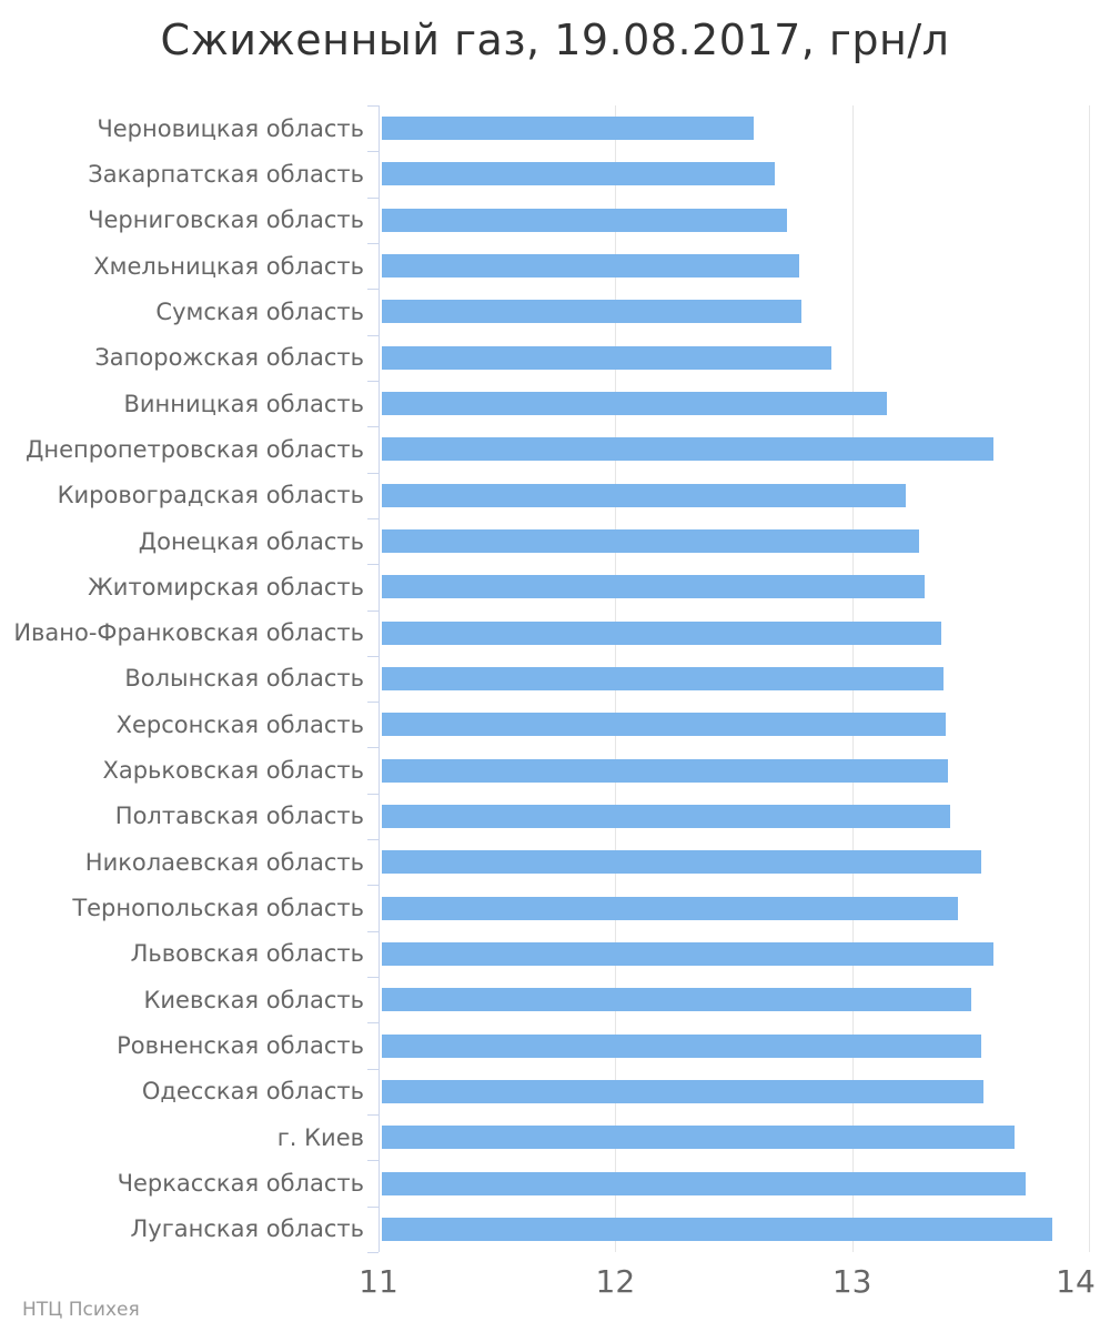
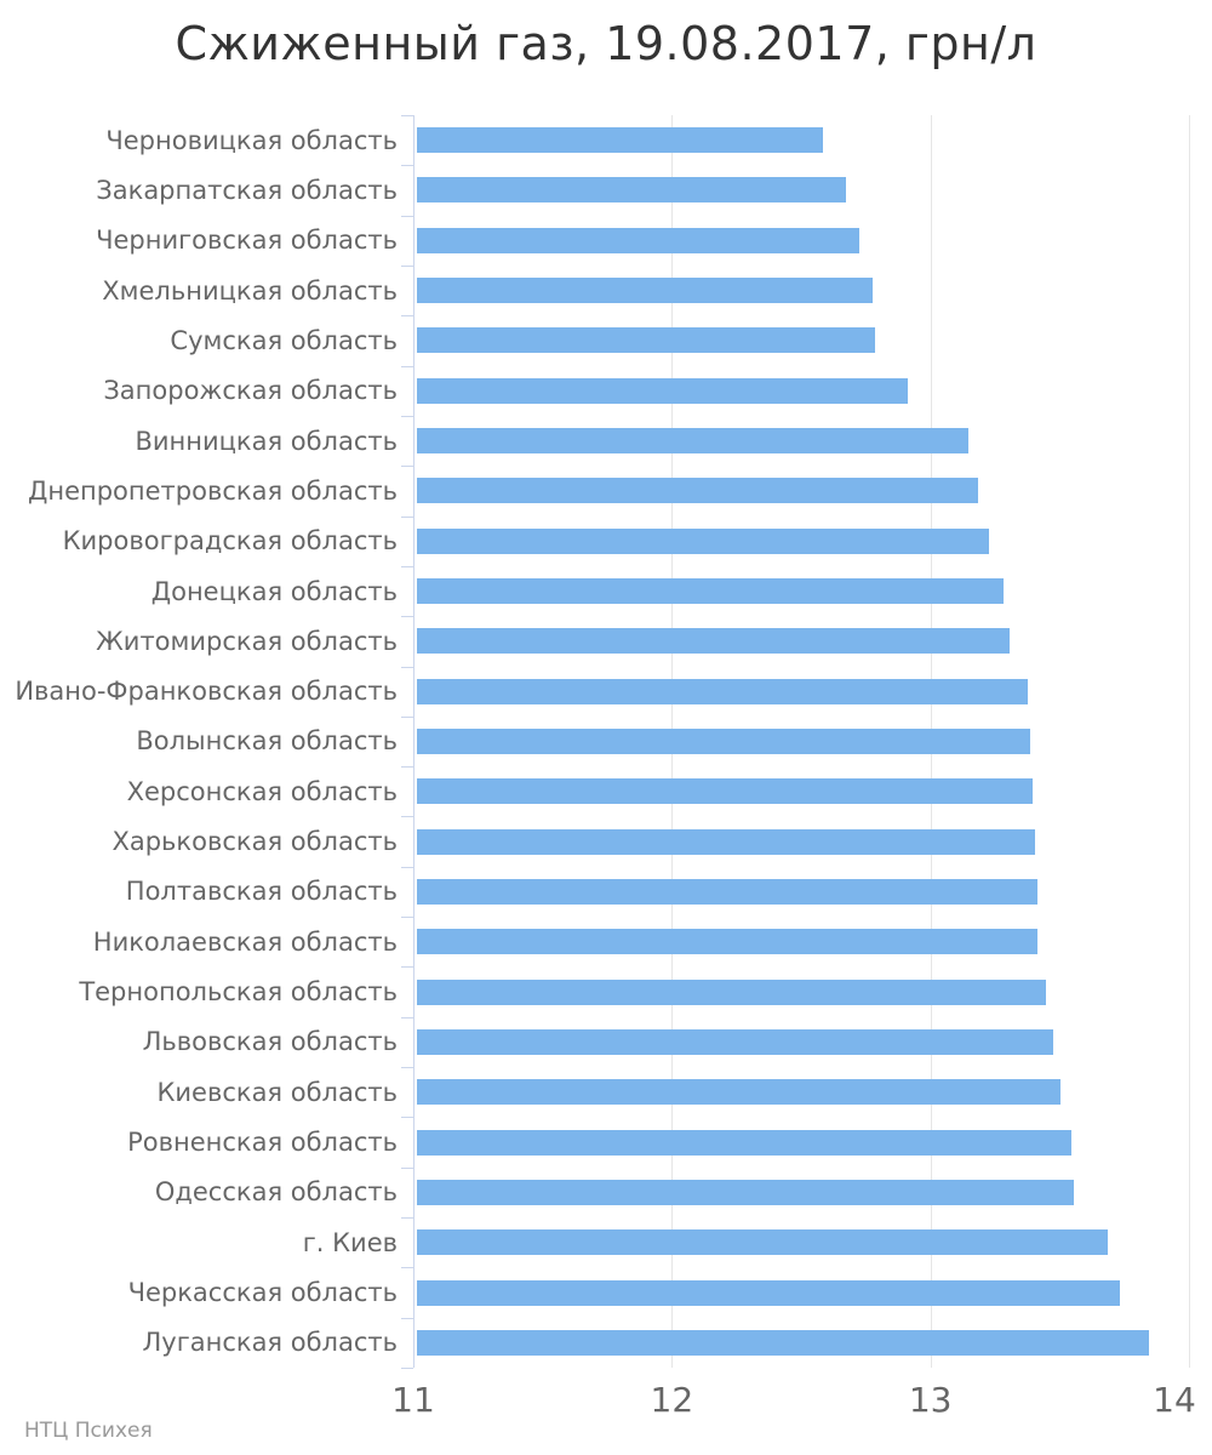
Днепропетровская область: 13.59 -> 13.18
Николаевская область: 13.54 -> 13.41
Львовская область: 13.59 -> 13.47
